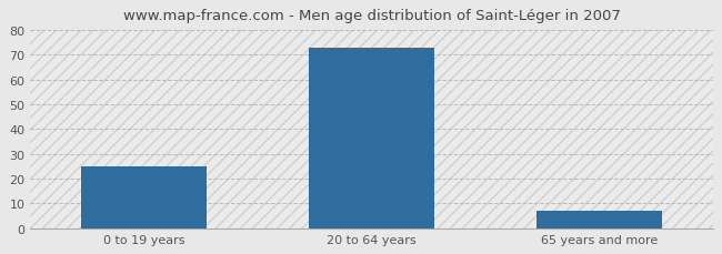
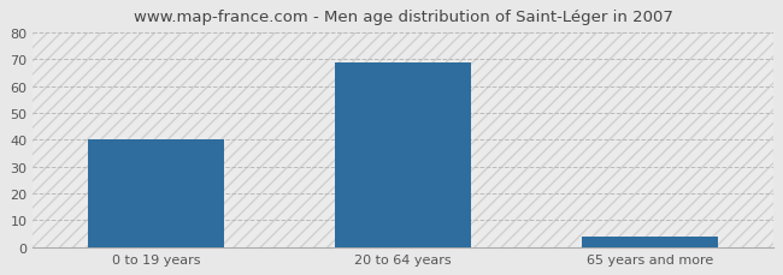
0 to 19 years: 25 -> 40
20 to 64 years: 73 -> 69
65 years and more: 7 -> 4
